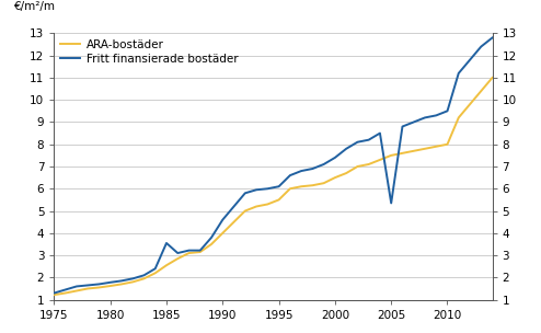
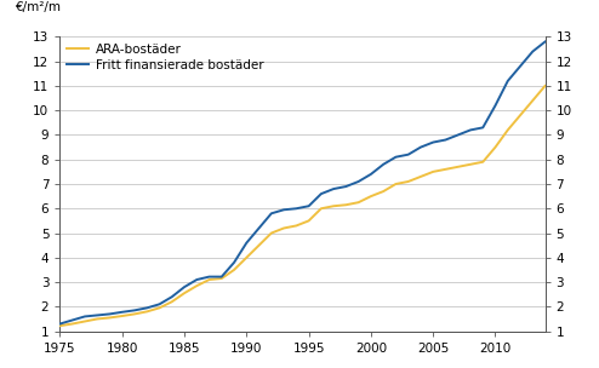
Fritt finansierade bostäder/1985: 3.55 -> 2.80
Fritt finansierade bostäder/2005: 5.35 -> 8.70
ARA-bostäder/2010: 8.00 -> 8.50
Fritt finansierade bostäder/2010: 9.50 -> 10.20
